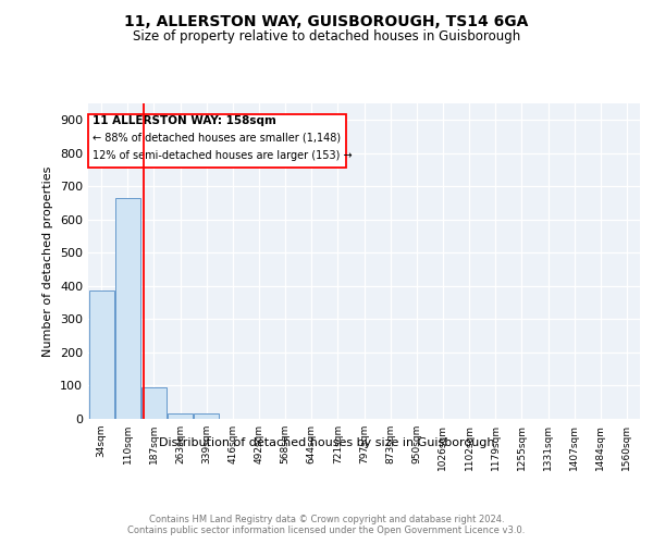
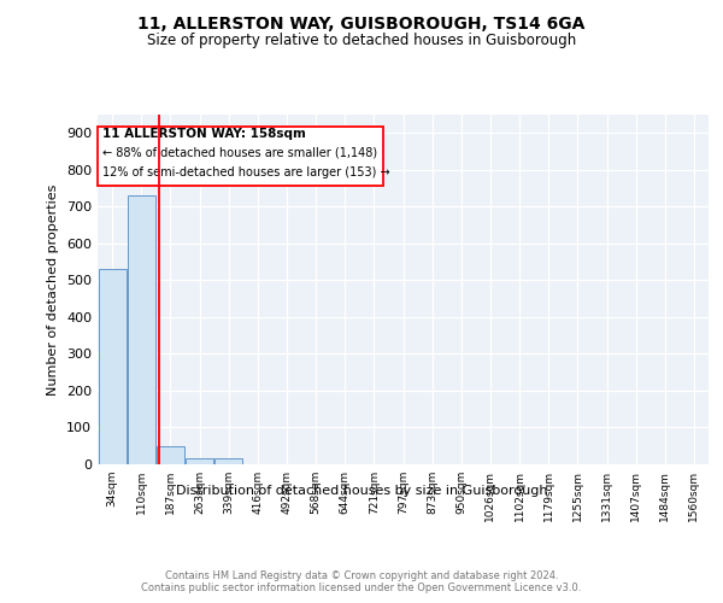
34sqm: 385 -> 530
110sqm: 665 -> 730
187sqm: 95 -> 50
